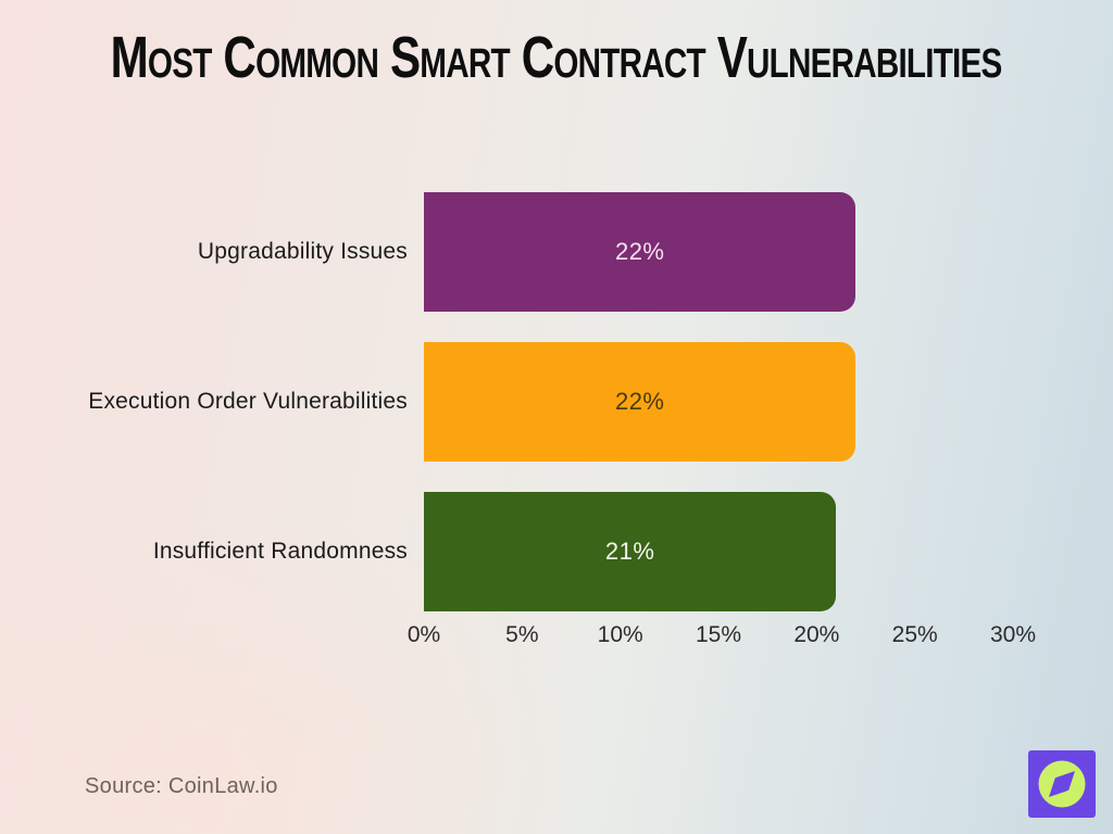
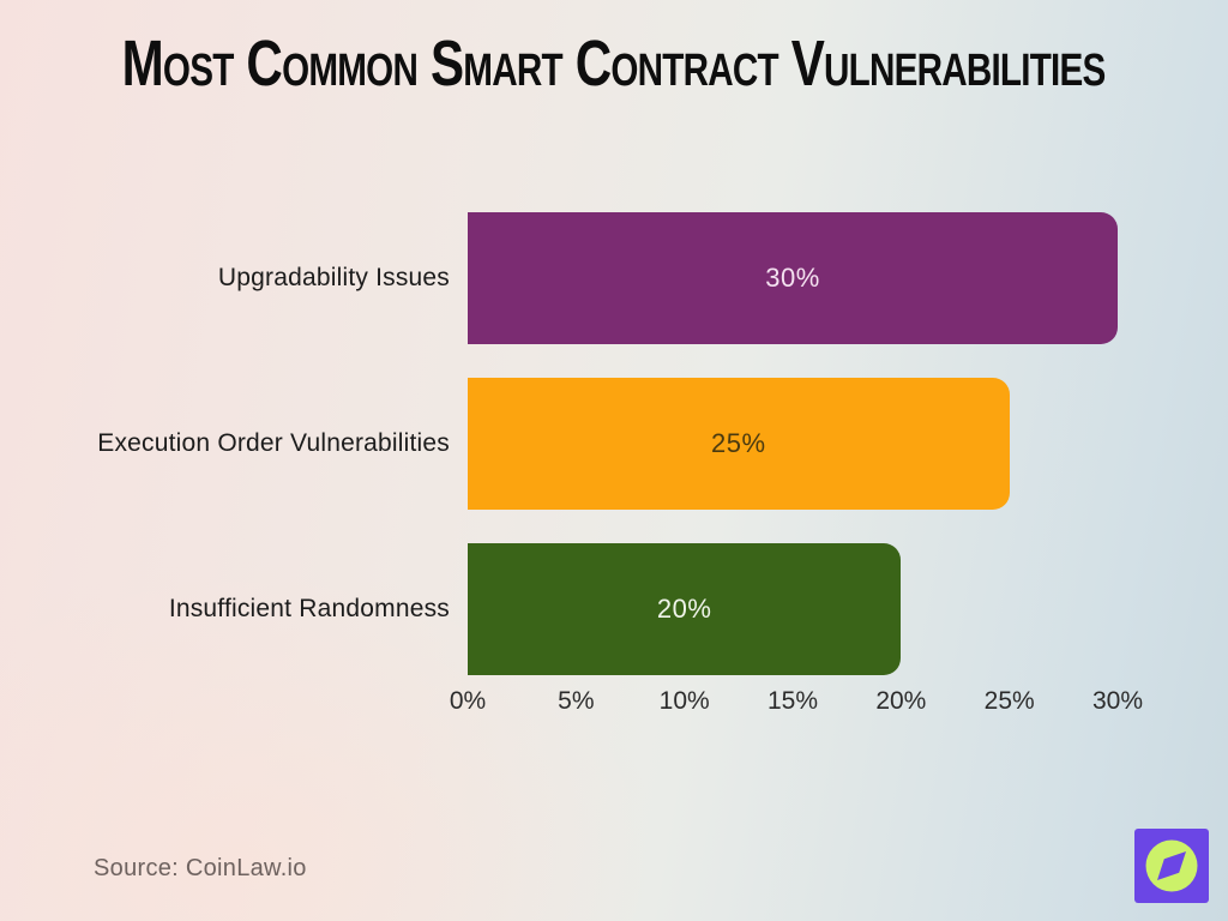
Upgradability Issues: 22% -> 30%
Execution Order Vulnerabilities: 22% -> 25%
Insufficient Randomness: 21% -> 20%
